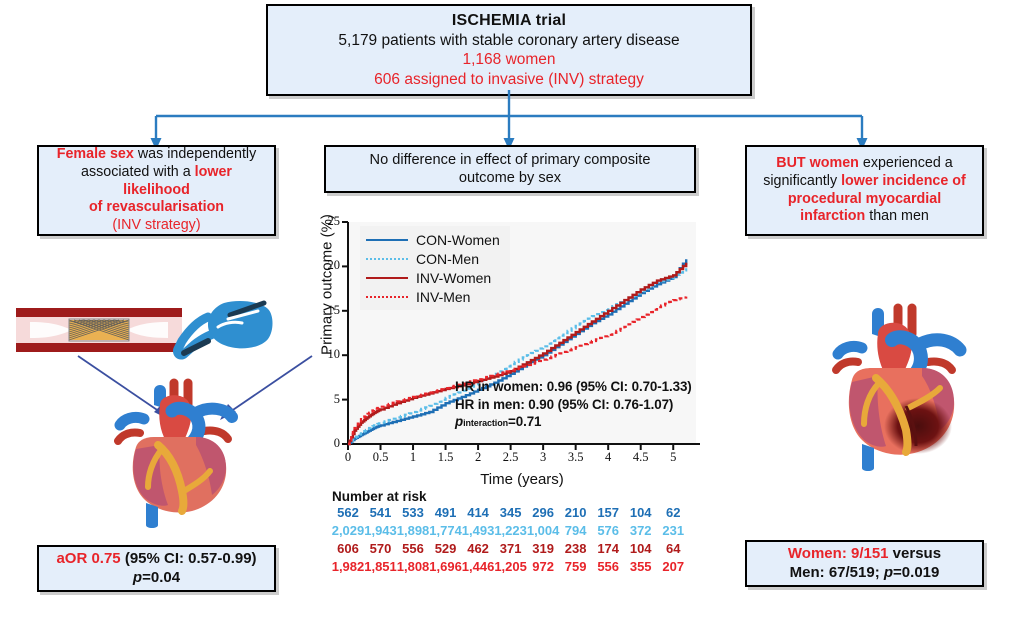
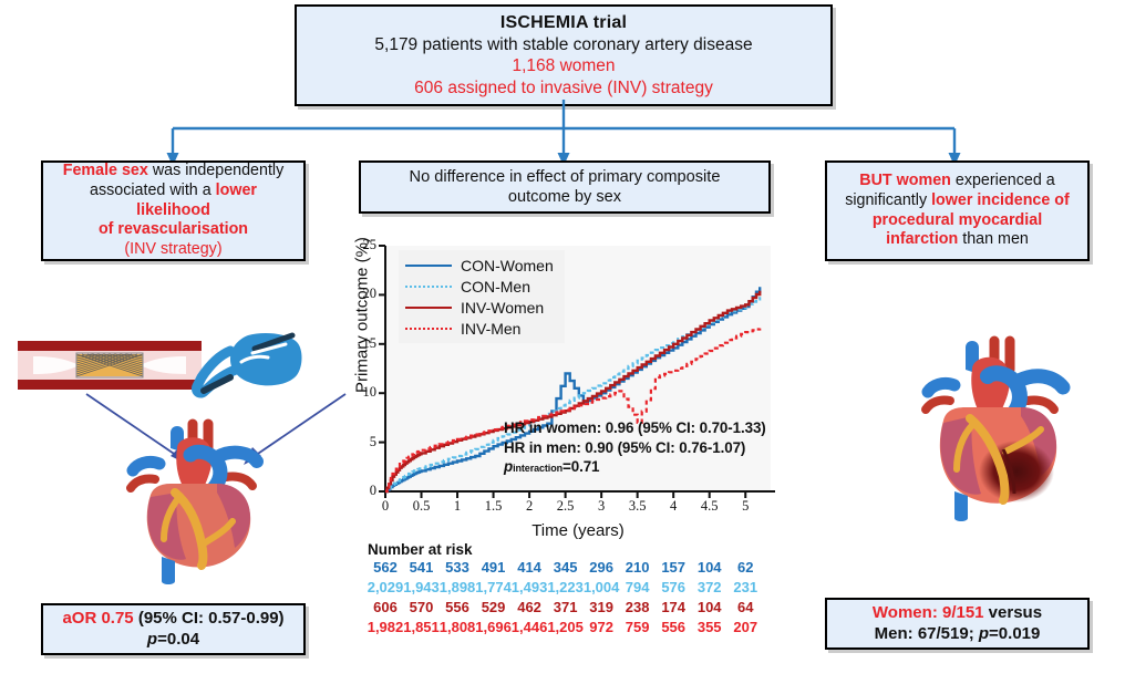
CON-Women/2.5: 8 -> 12
INV-Men/3.5: 11 -> 7
